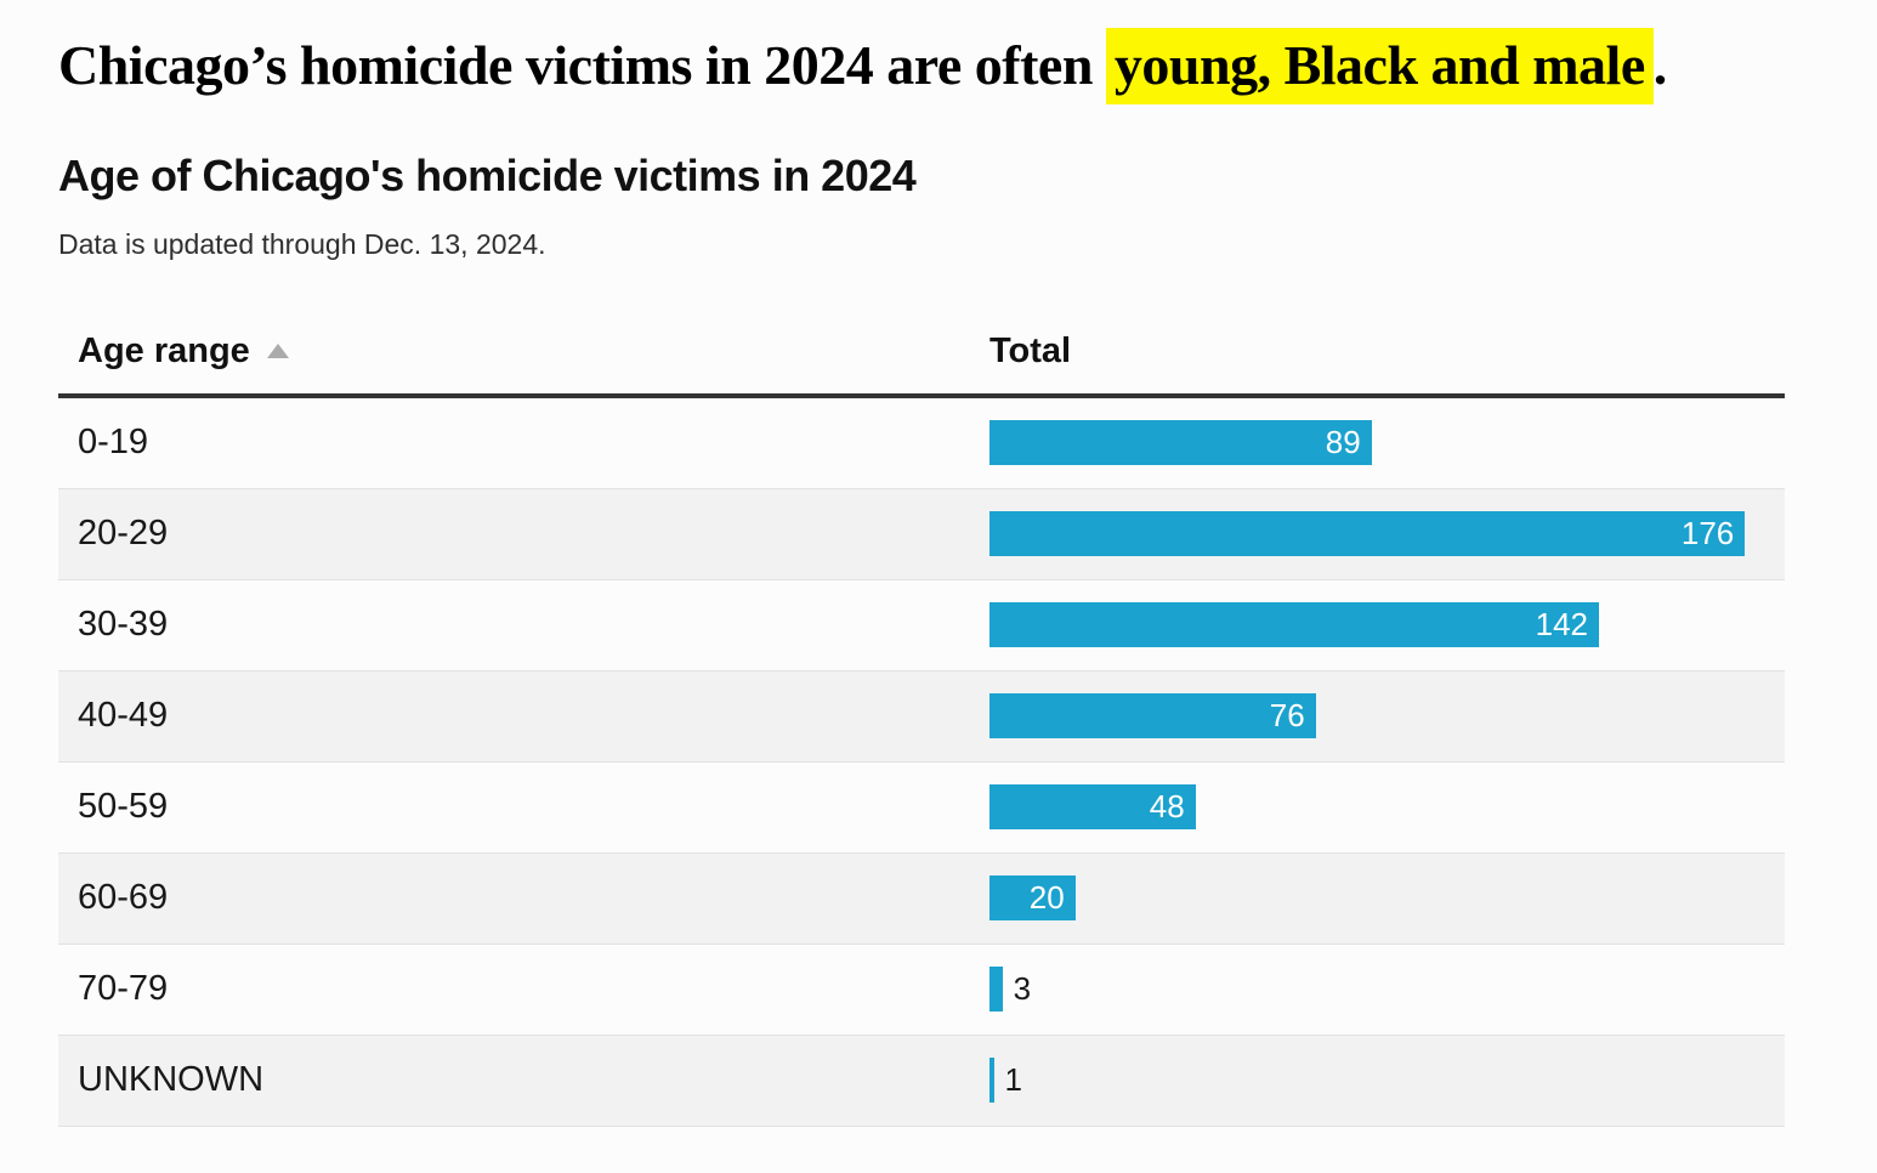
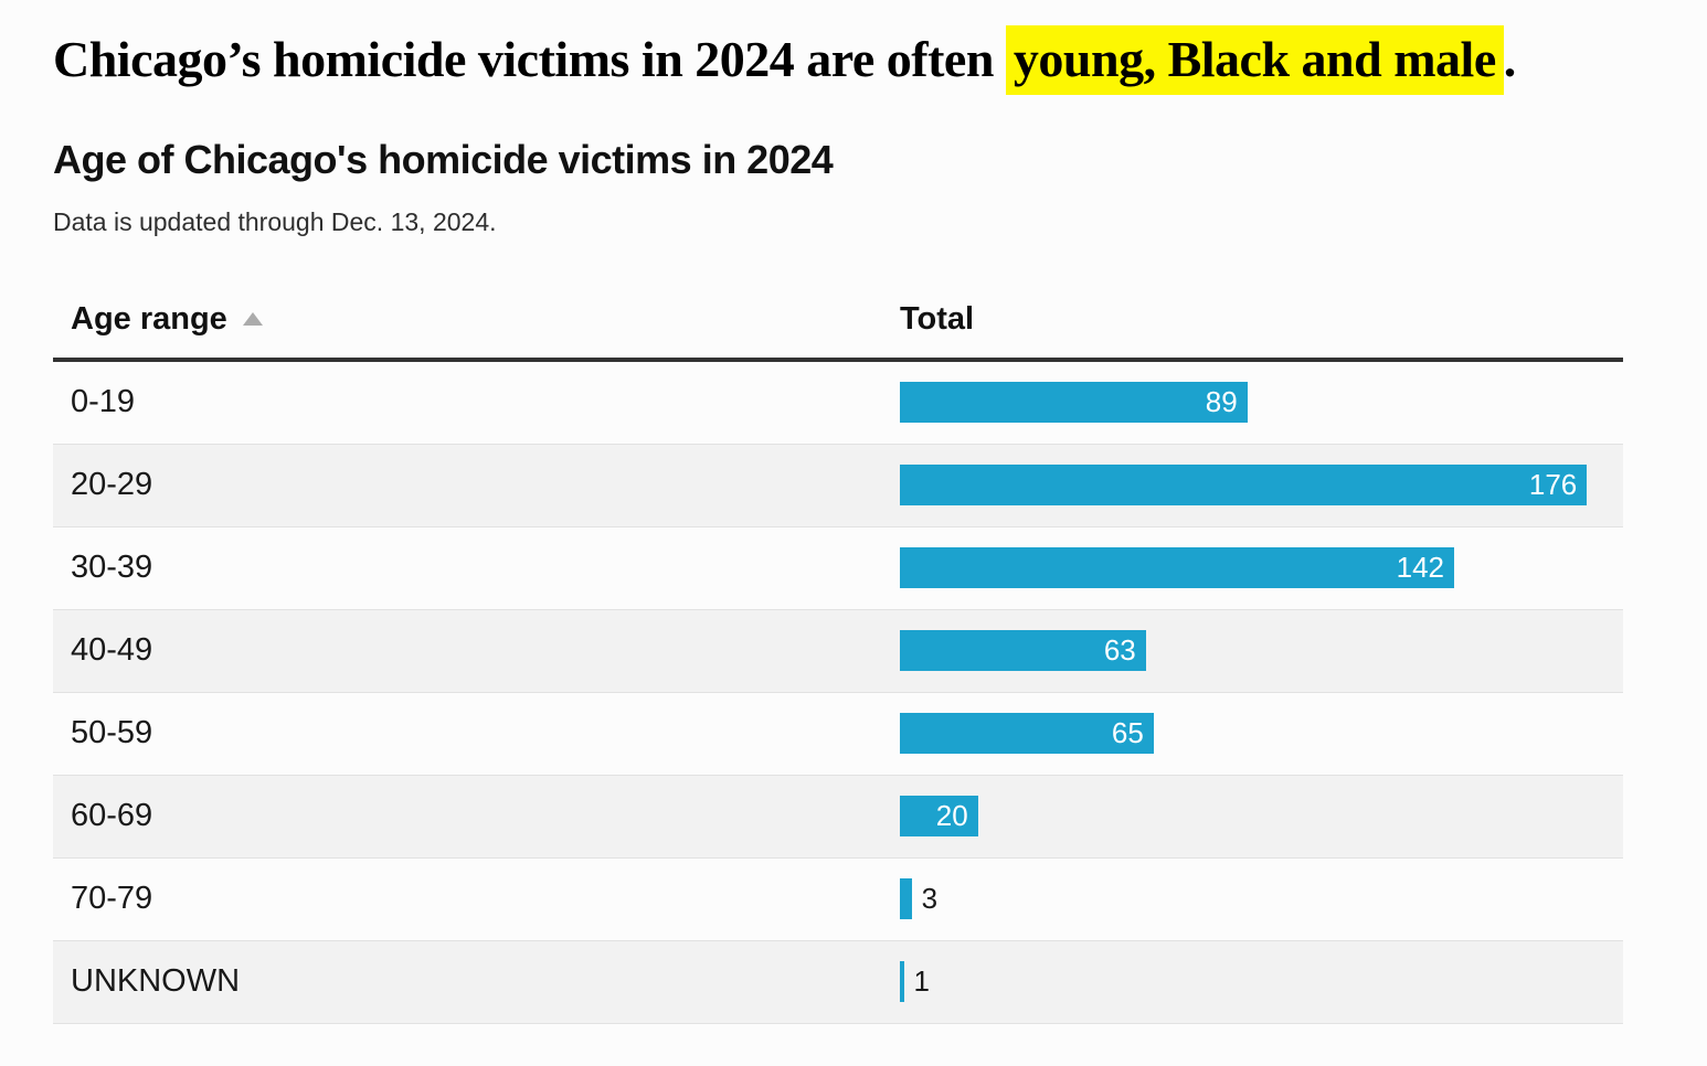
40-49: 76 -> 63
50-59: 48 -> 65
